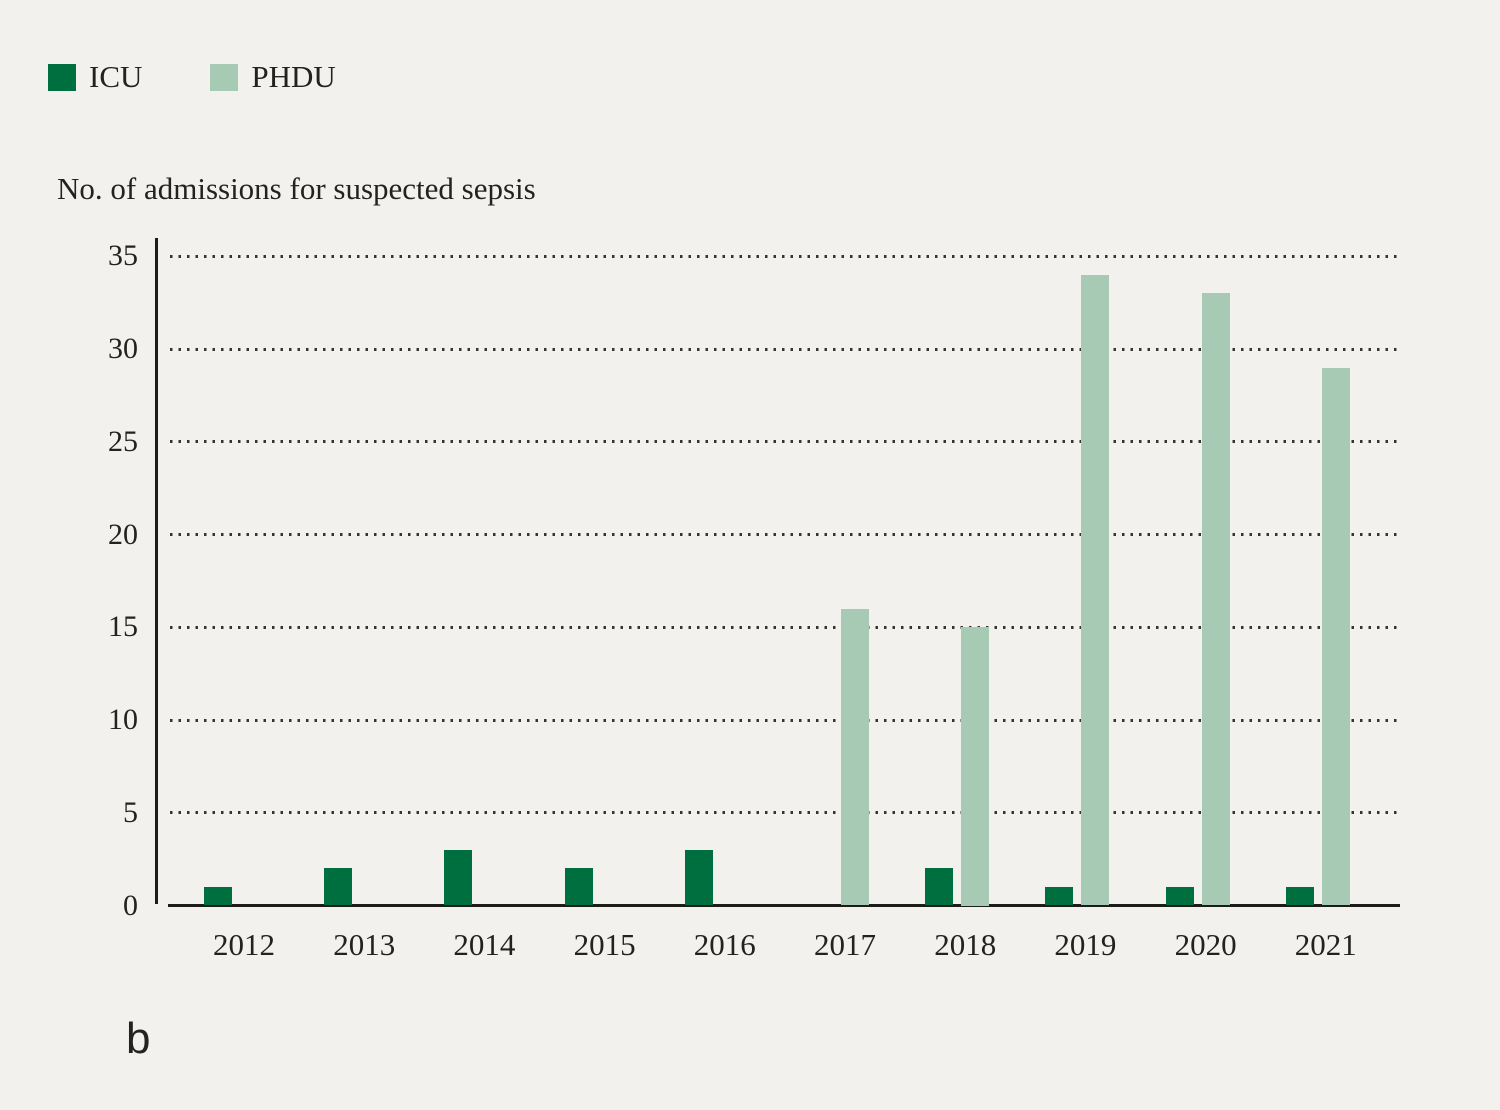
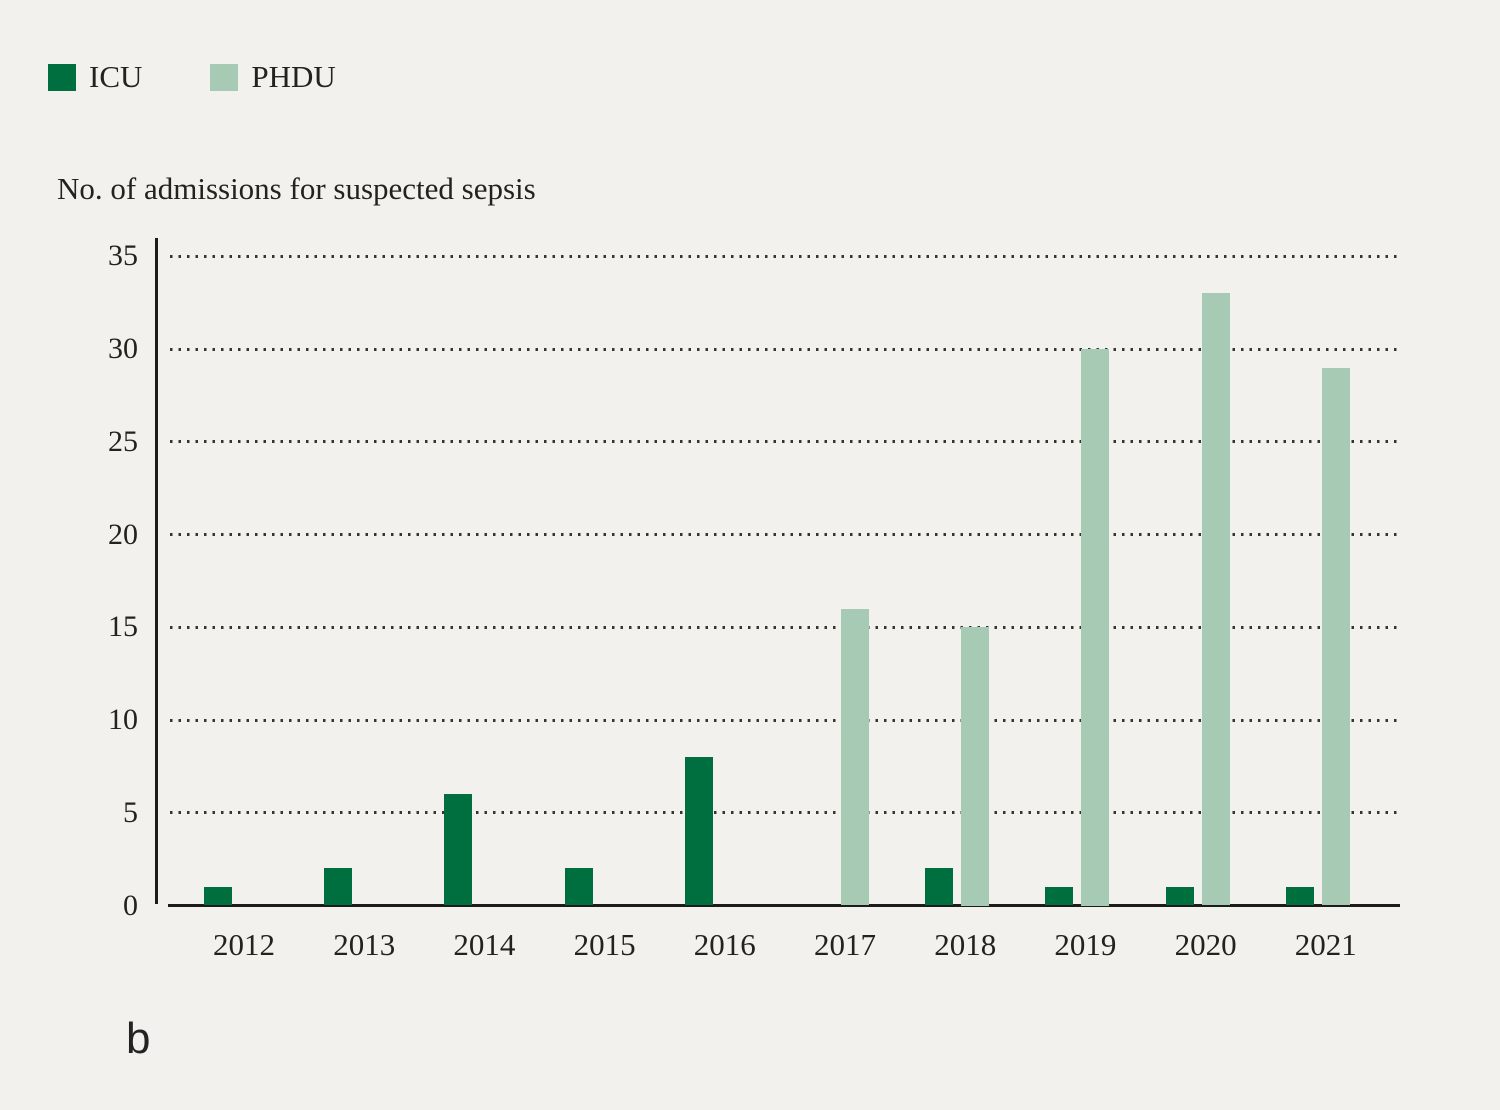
ICU/2014: 3 -> 6
ICU/2016: 3 -> 8
PHDU/2019: 34 -> 30
